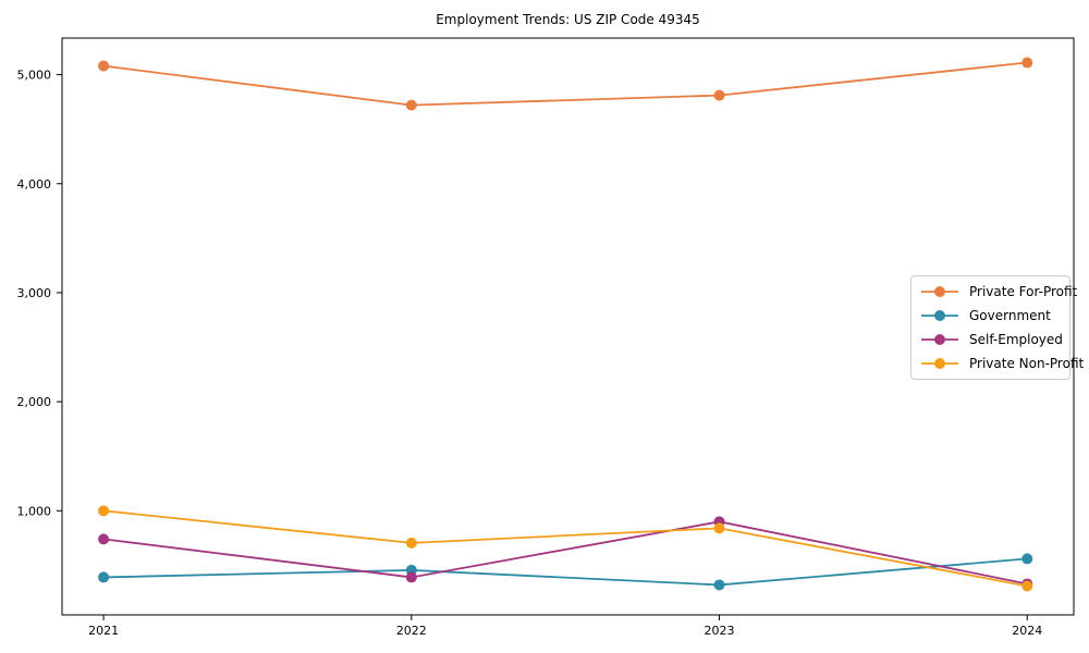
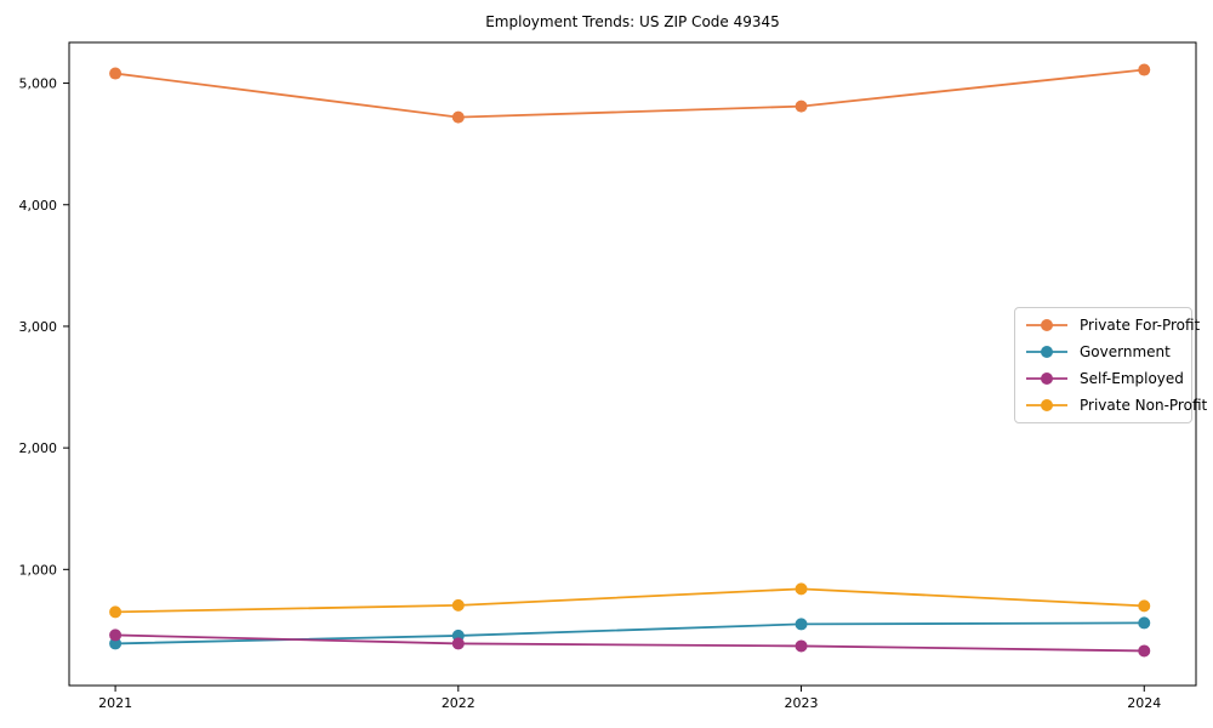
Self-Employed/2021: 740 -> 460
Private Non-Profit/2021: 1000 -> 650
Government/2023: 320 -> 550
Self-Employed/2023: 900 -> 370
Private Non-Profit/2024: 310 -> 700
